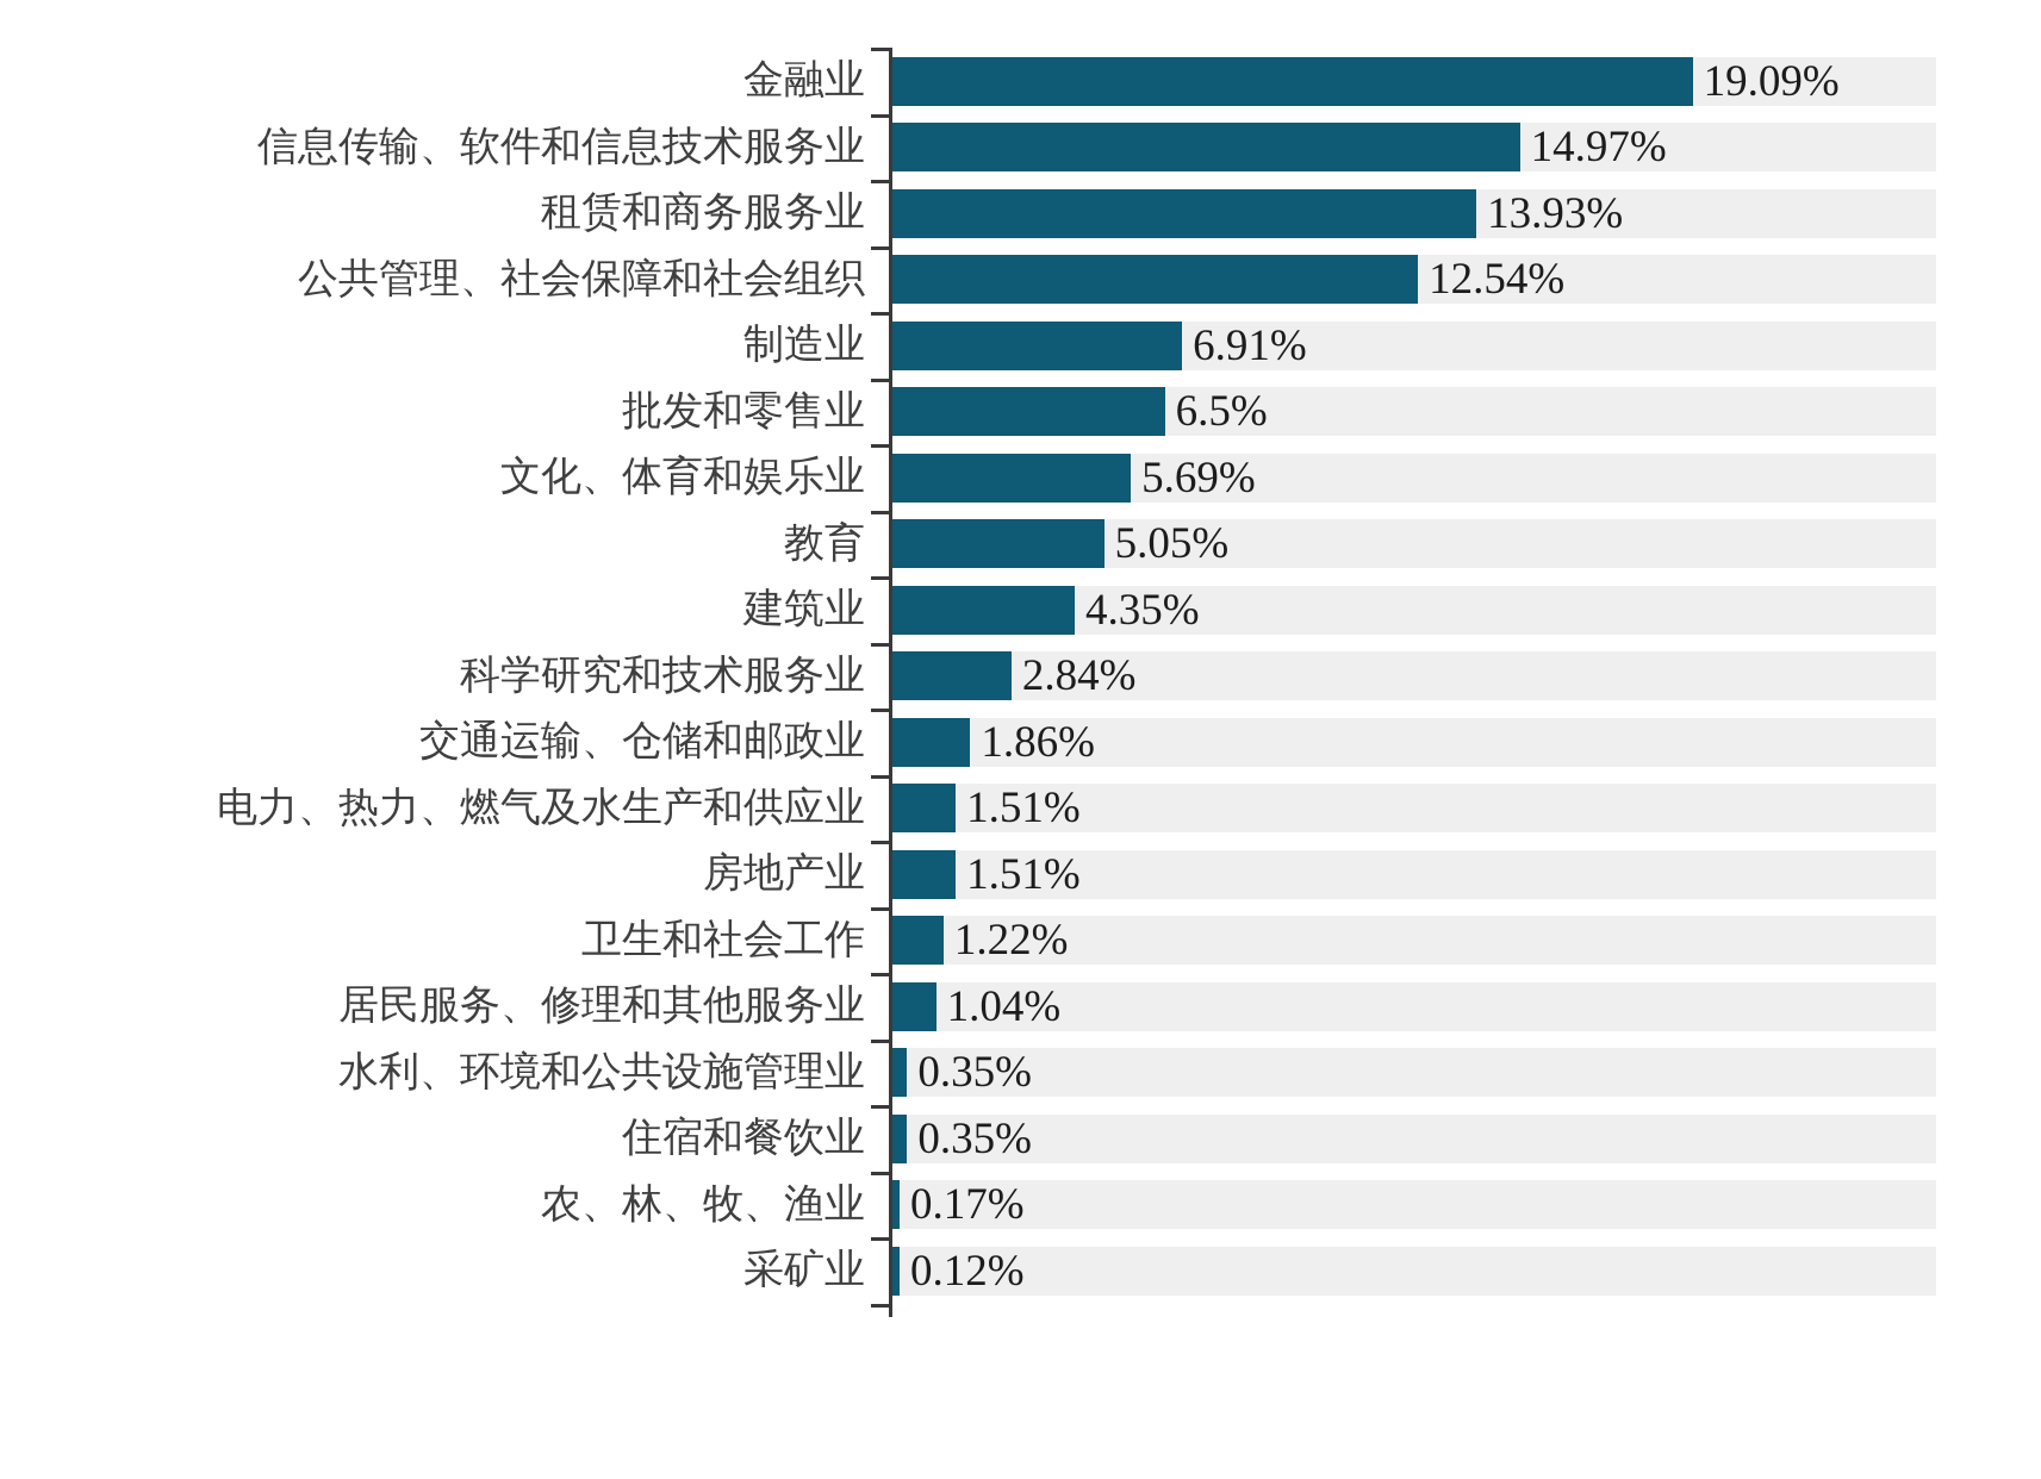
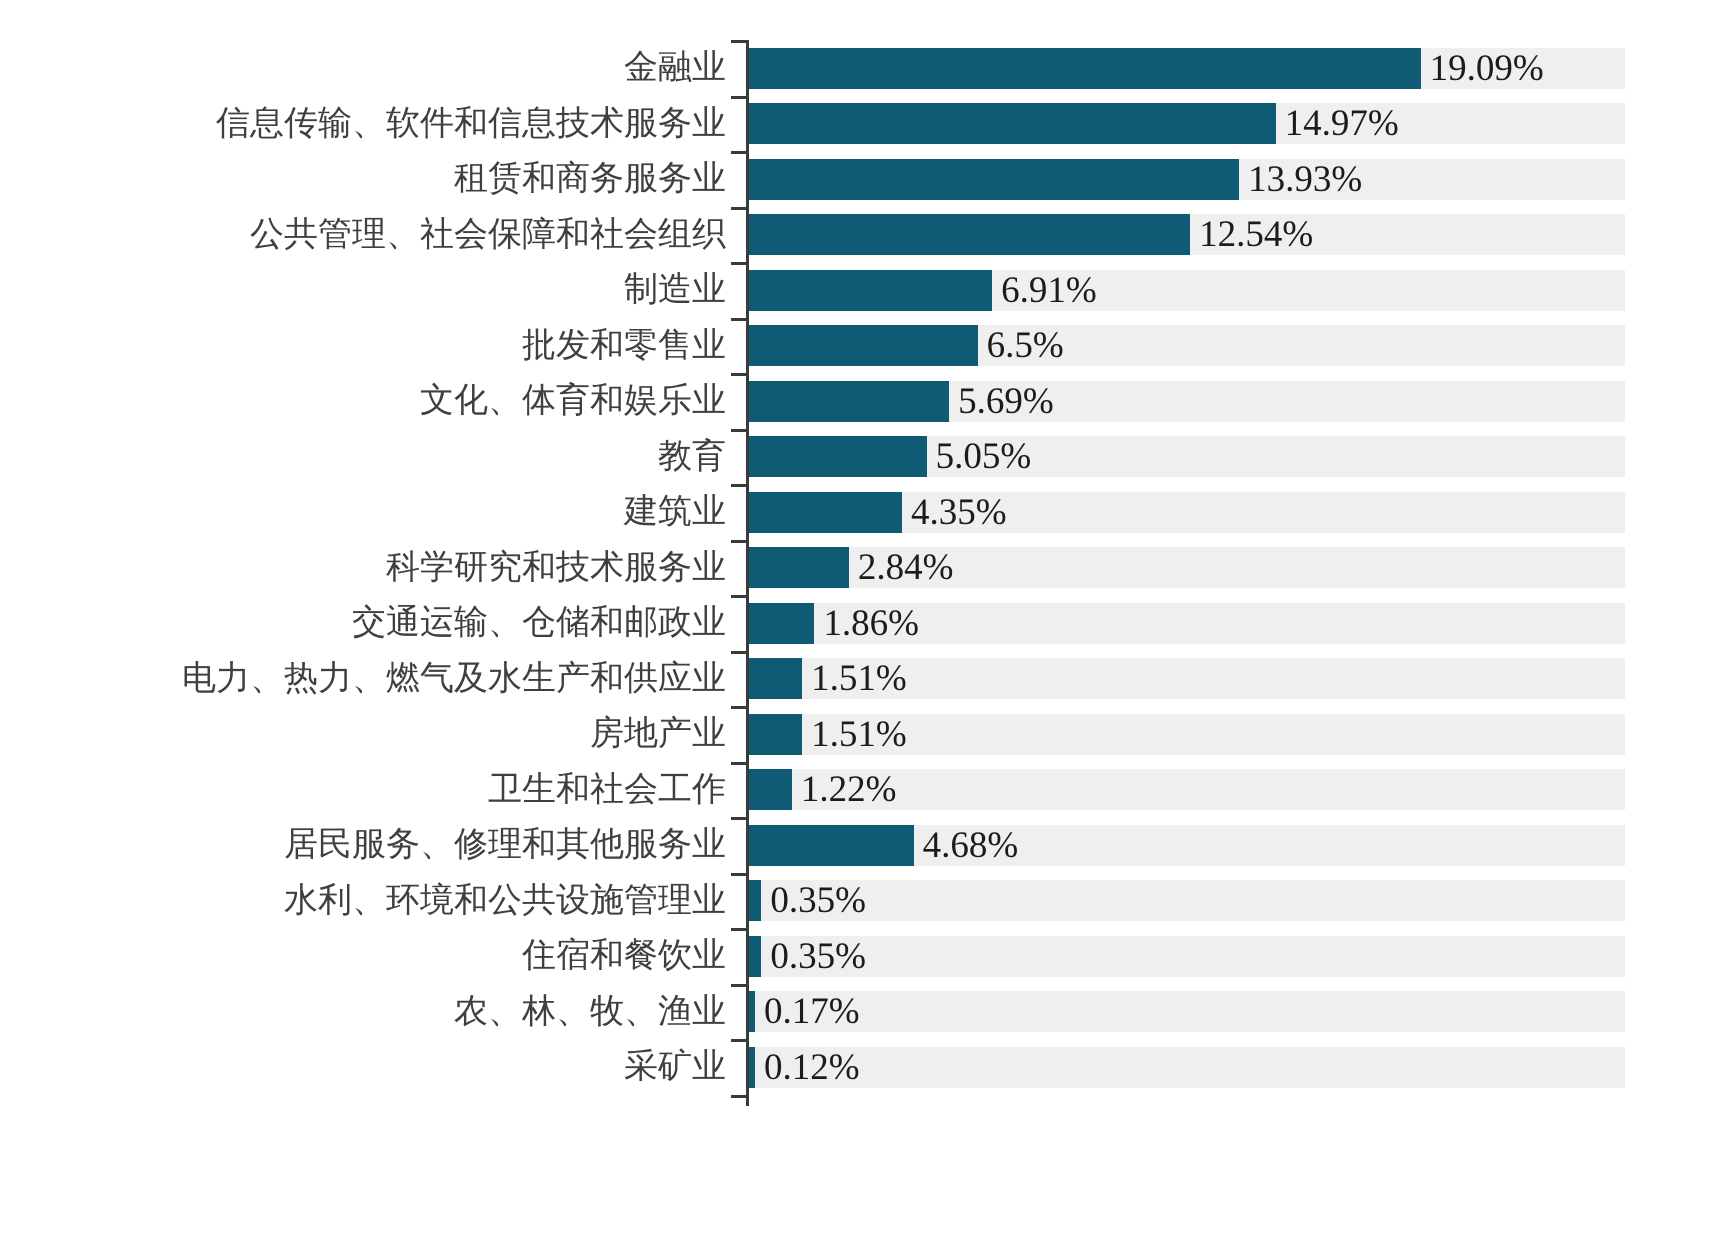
居民服务、修理和其他服务业: 1.04% -> 4.68%
